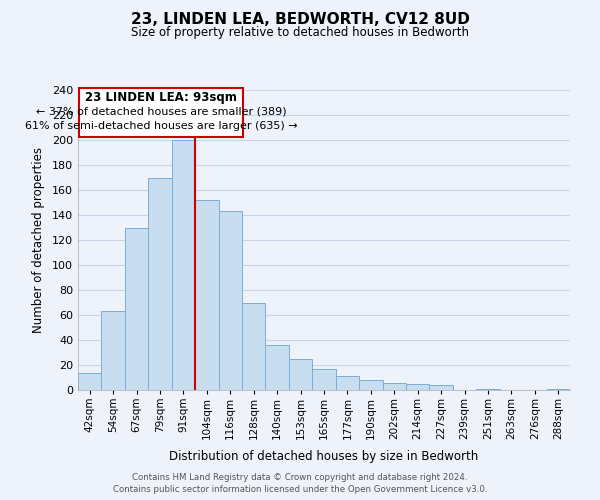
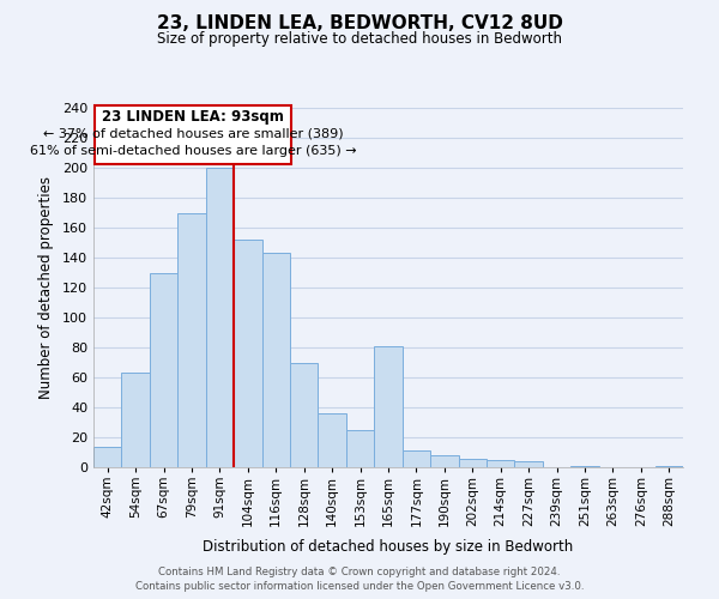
165sqm: 17 -> 81
